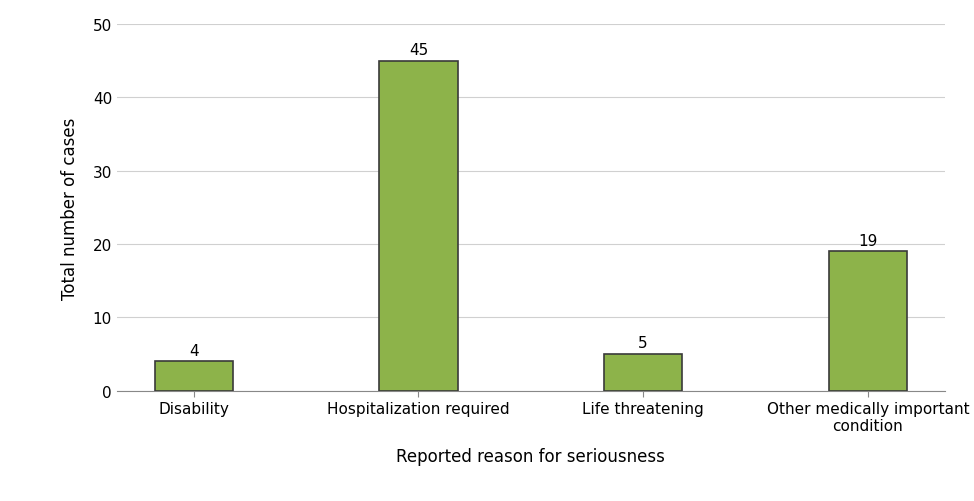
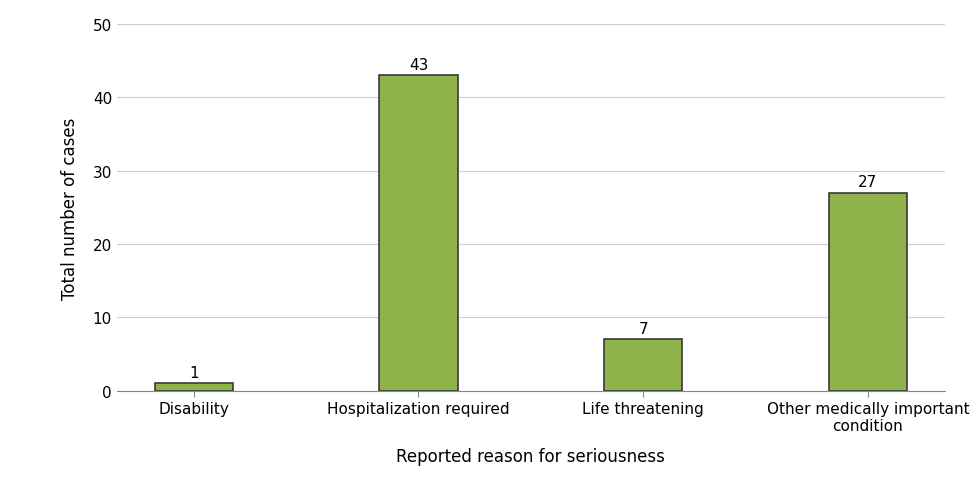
Disability: 4 -> 1
Hospitalization required: 45 -> 43
Life threatening: 5 -> 7
Other medically important condition: 19 -> 27
